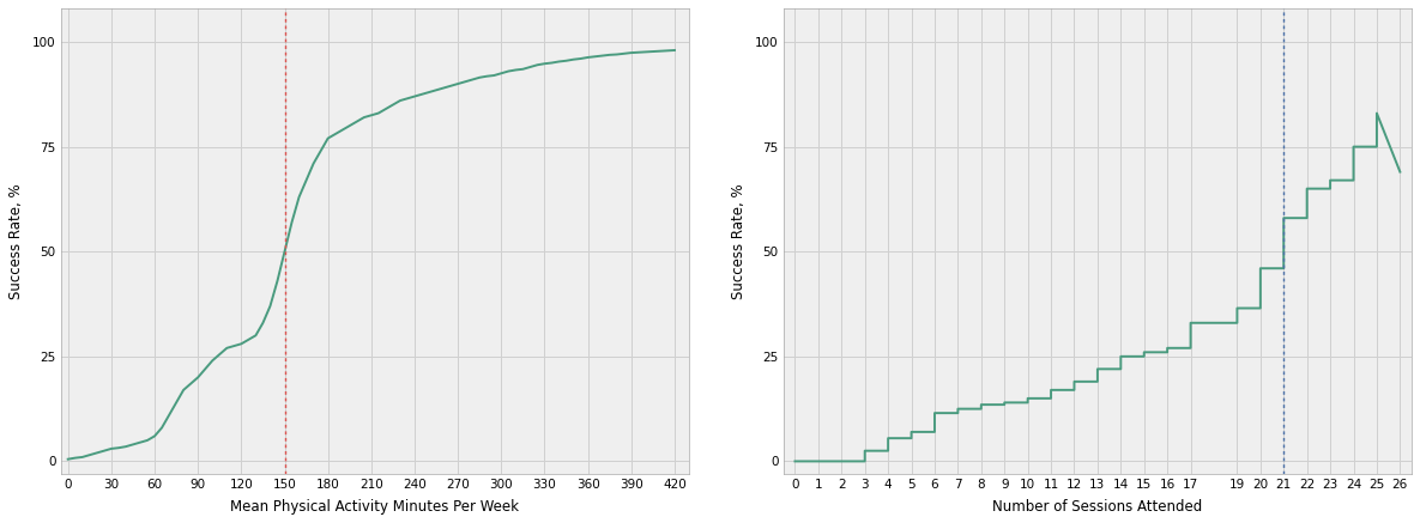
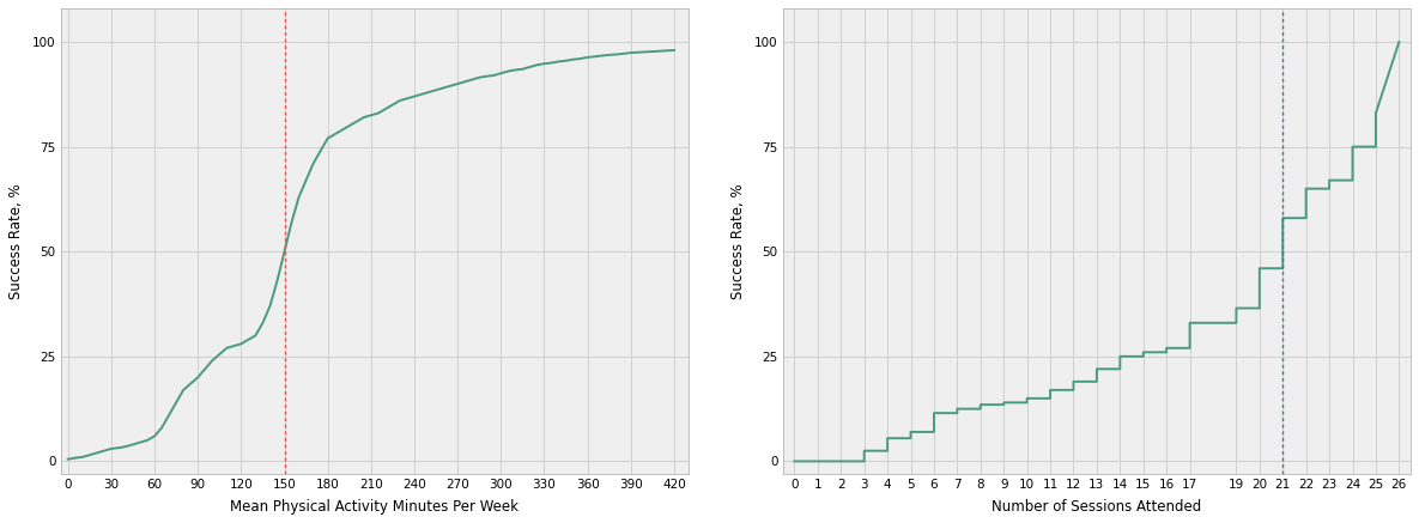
26: 69.0 -> 100.0
